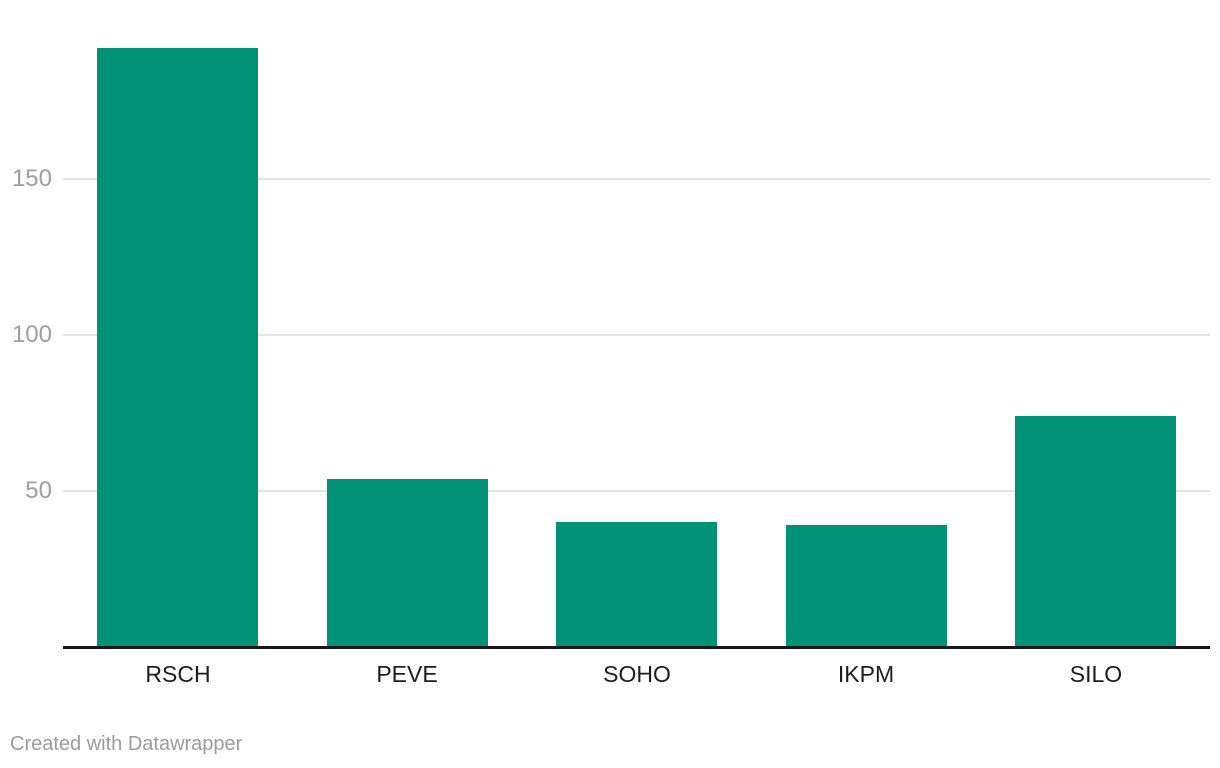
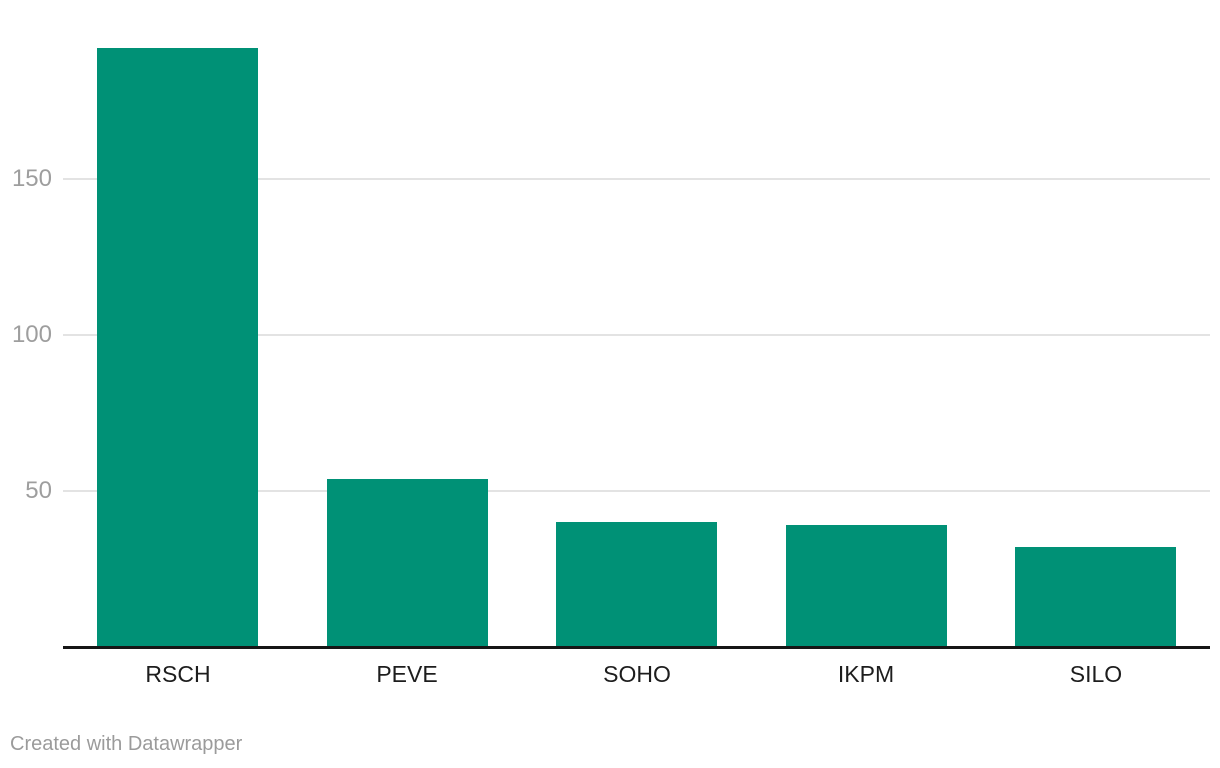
SILO: 74 -> 32
